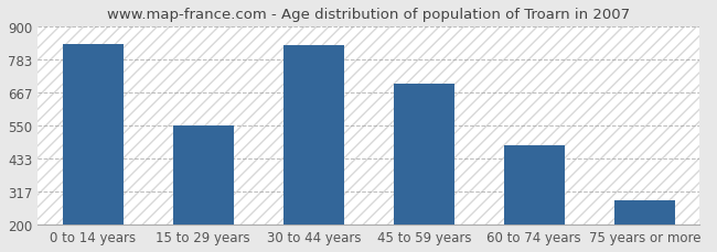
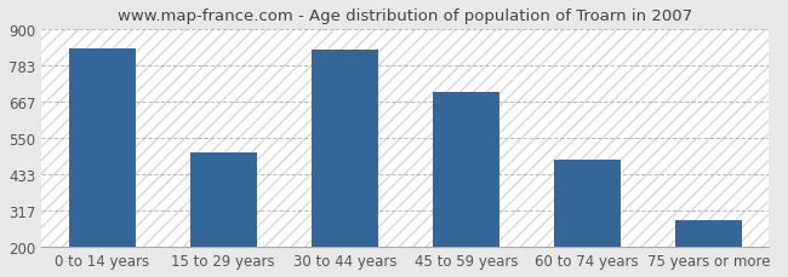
15 to 29 years: 550 -> 505
